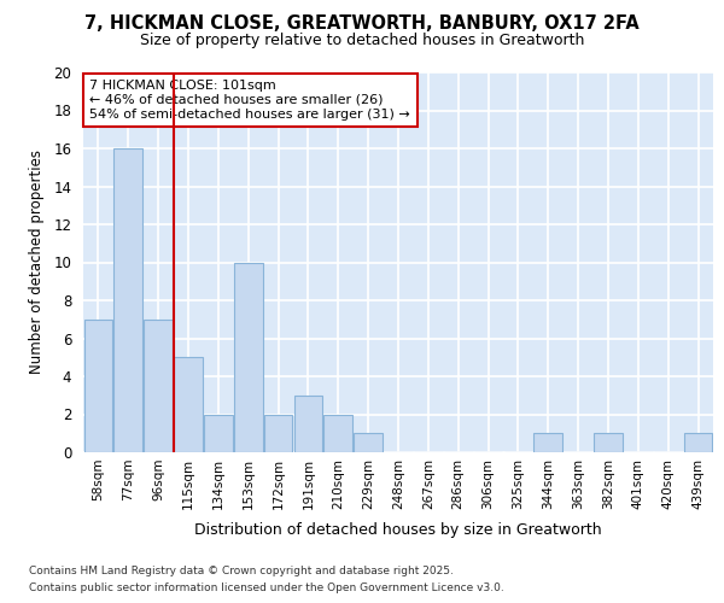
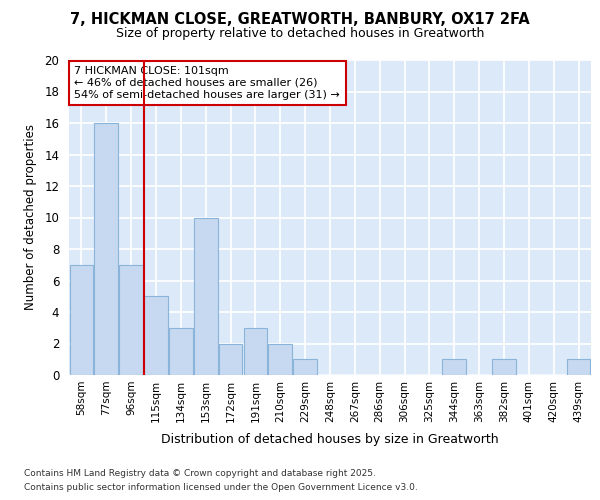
134sqm: 2 -> 3
